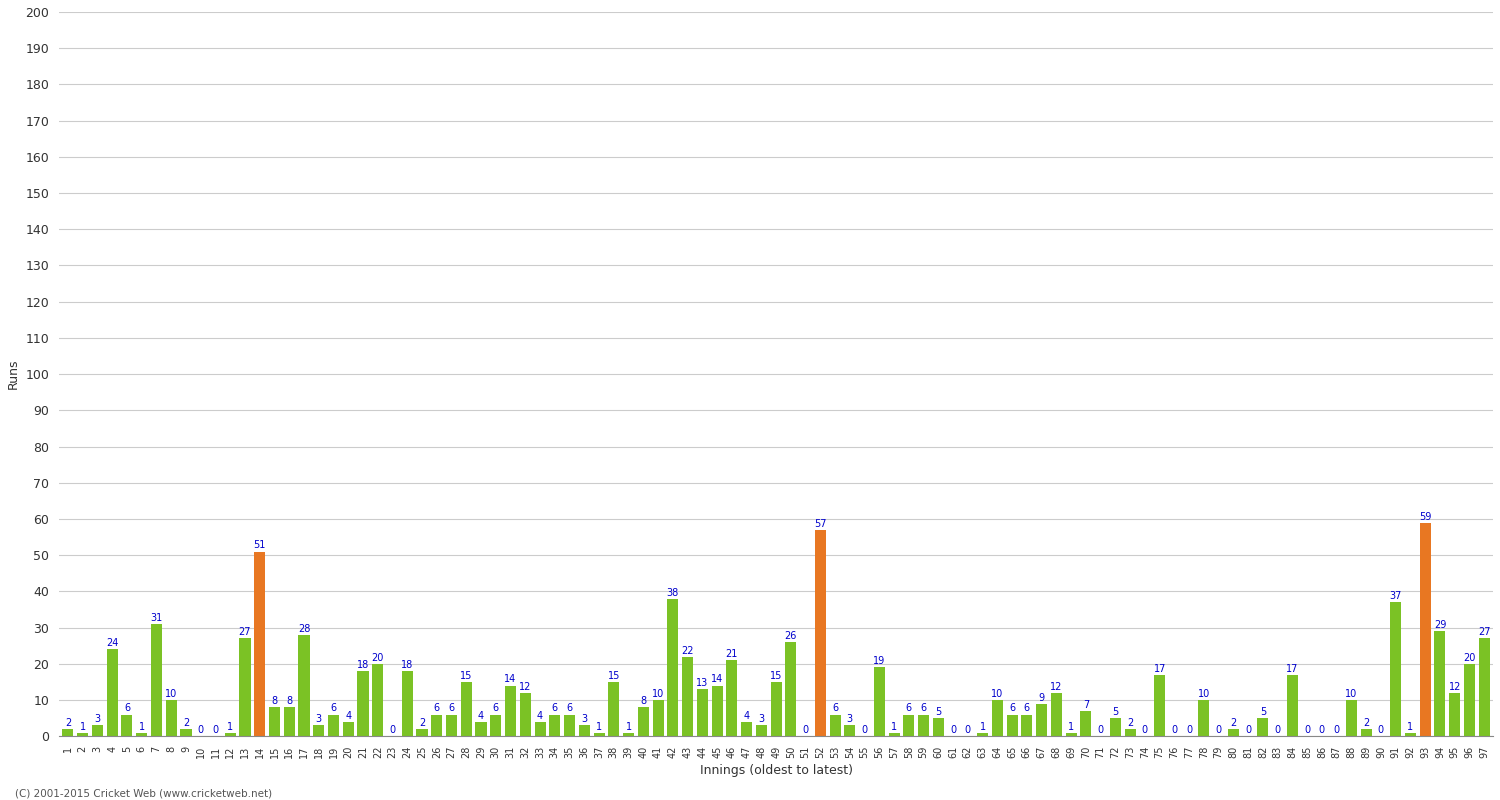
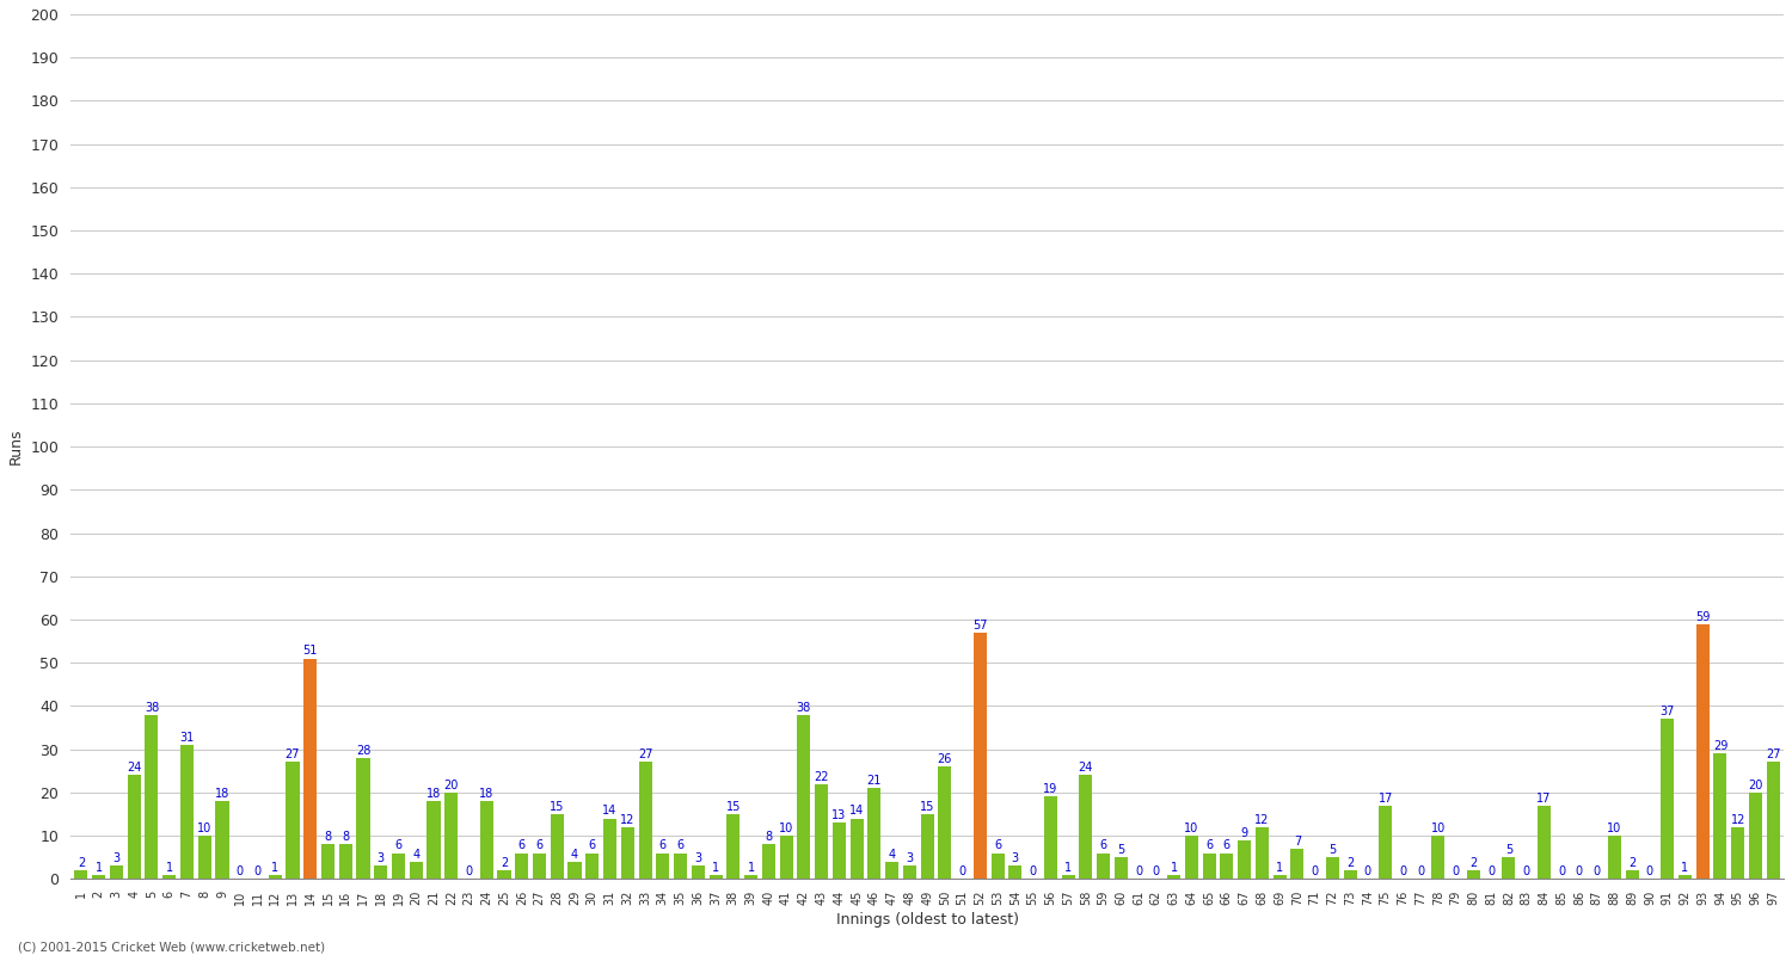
5: 6 -> 38
9: 2 -> 18
33: 4 -> 27
58: 6 -> 24
